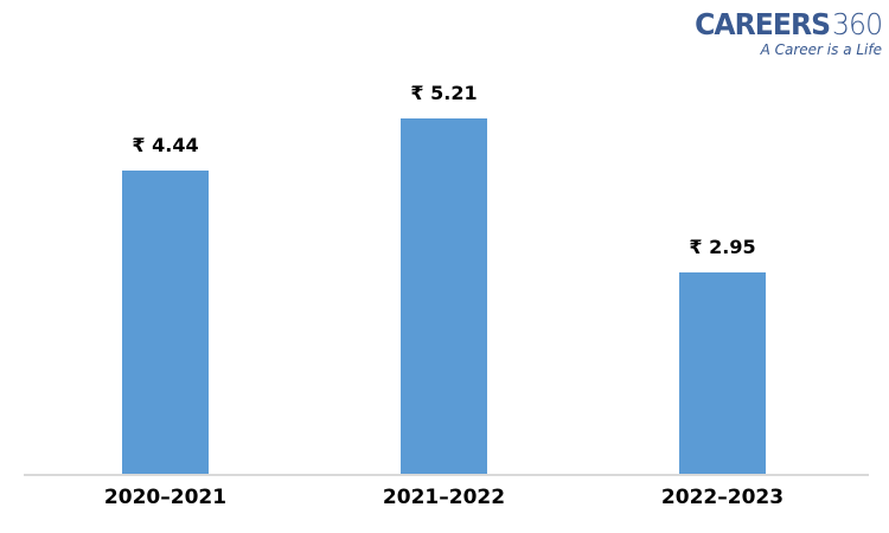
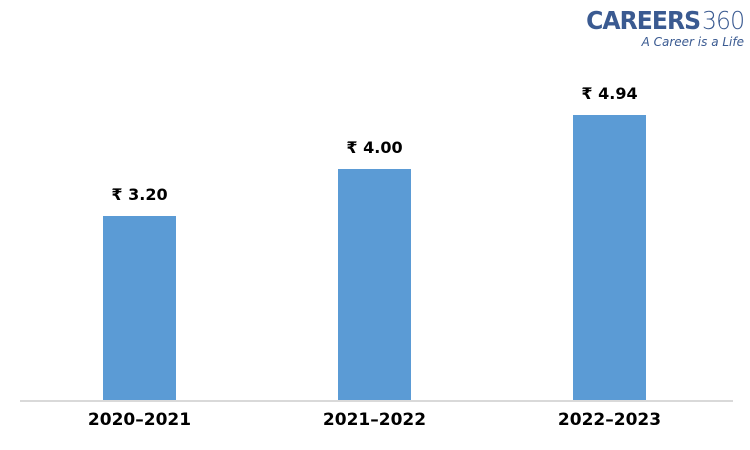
2020–2021: 4.44 -> 3.20
2021–2022: 5.21 -> 4.00
2022–2023: 2.95 -> 4.94
